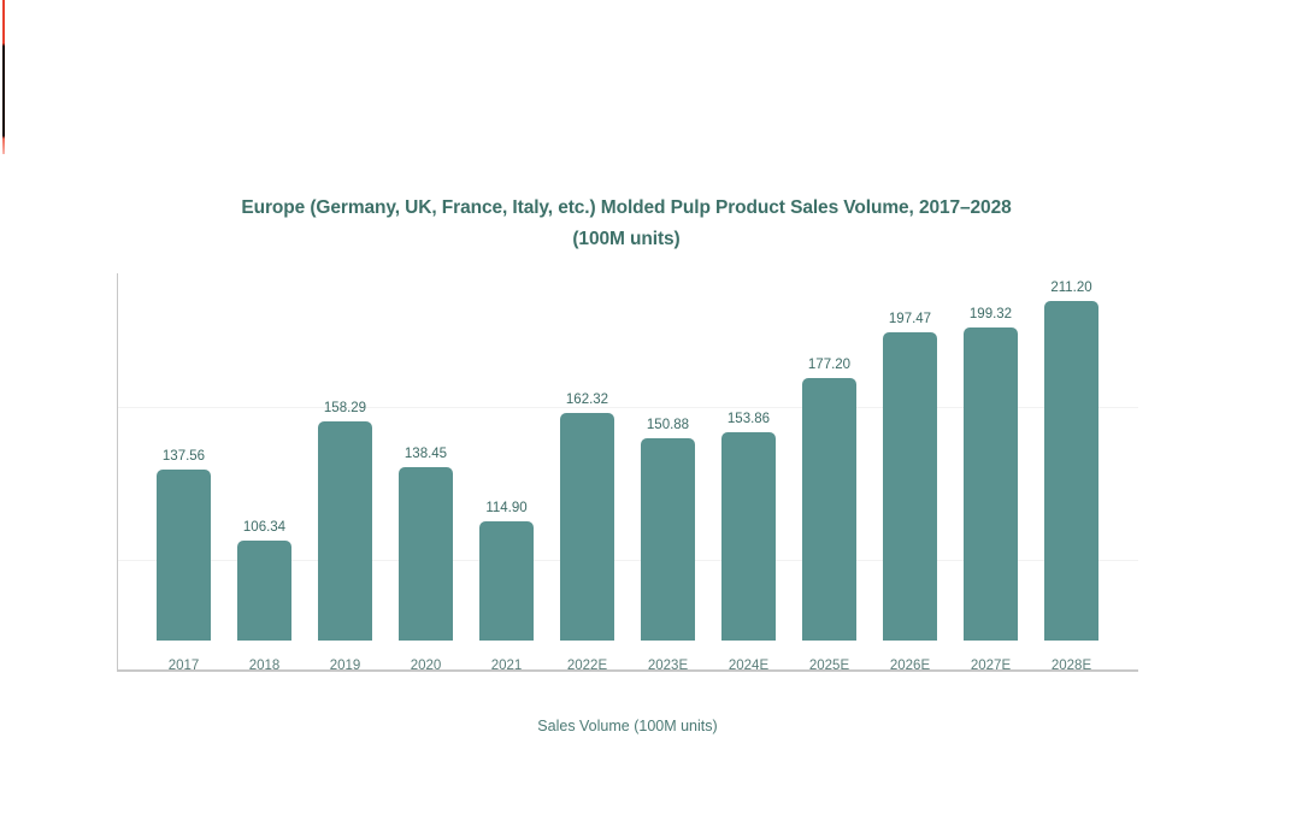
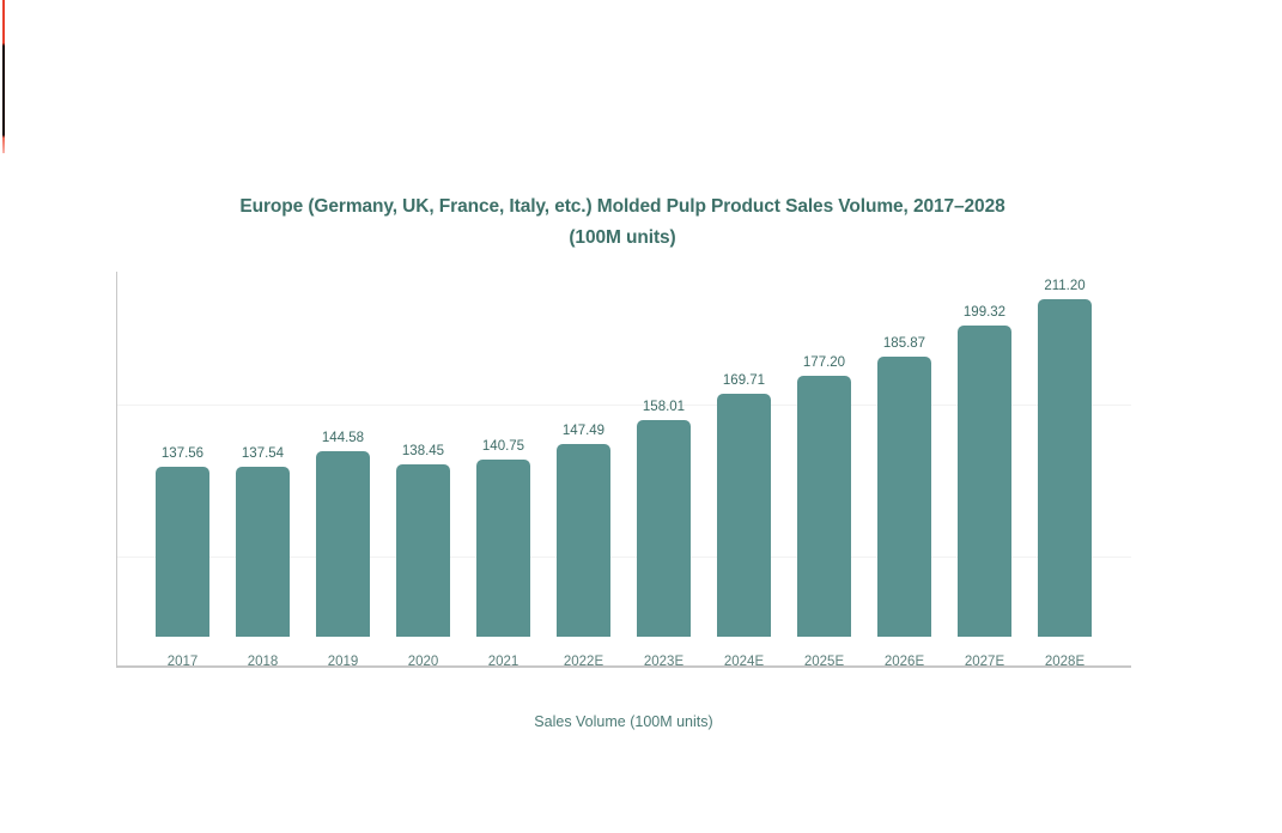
2018: 106.34 -> 137.54
2019: 158.29 -> 144.58
2021: 114.90 -> 140.75
2022E: 162.32 -> 147.49
2023E: 150.88 -> 158.01
2024E: 153.86 -> 169.71
2026E: 197.47 -> 185.87
